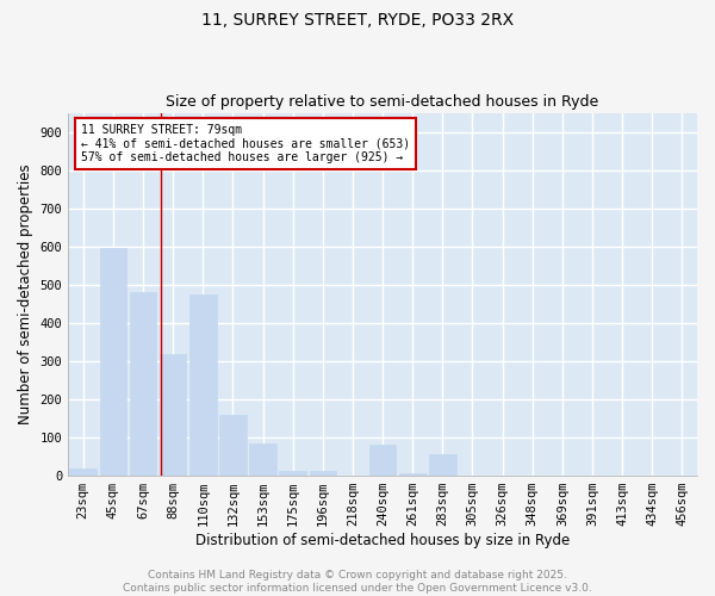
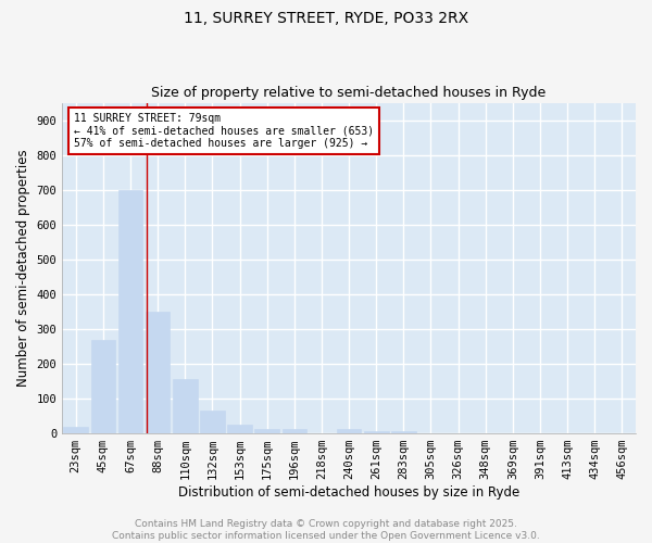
45sqm: 595 -> 270
67sqm: 480 -> 700
88sqm: 320 -> 350
110sqm: 475 -> 155
132sqm: 160 -> 65
153sqm: 85 -> 25
240sqm: 80 -> 12
283sqm: 55 -> 5
